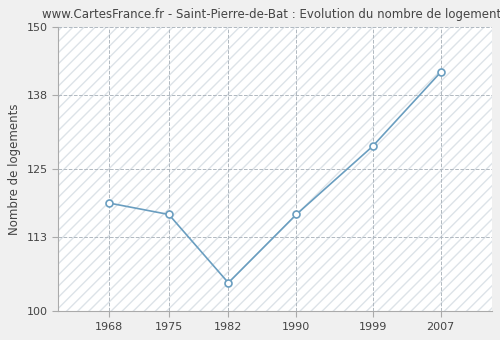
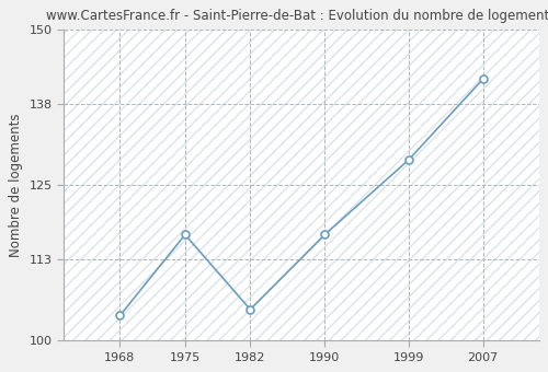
1968: 119 -> 104
